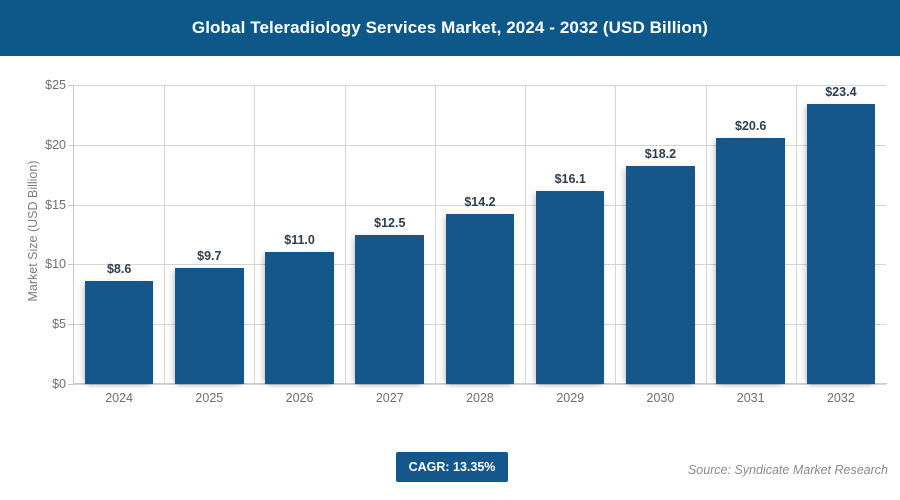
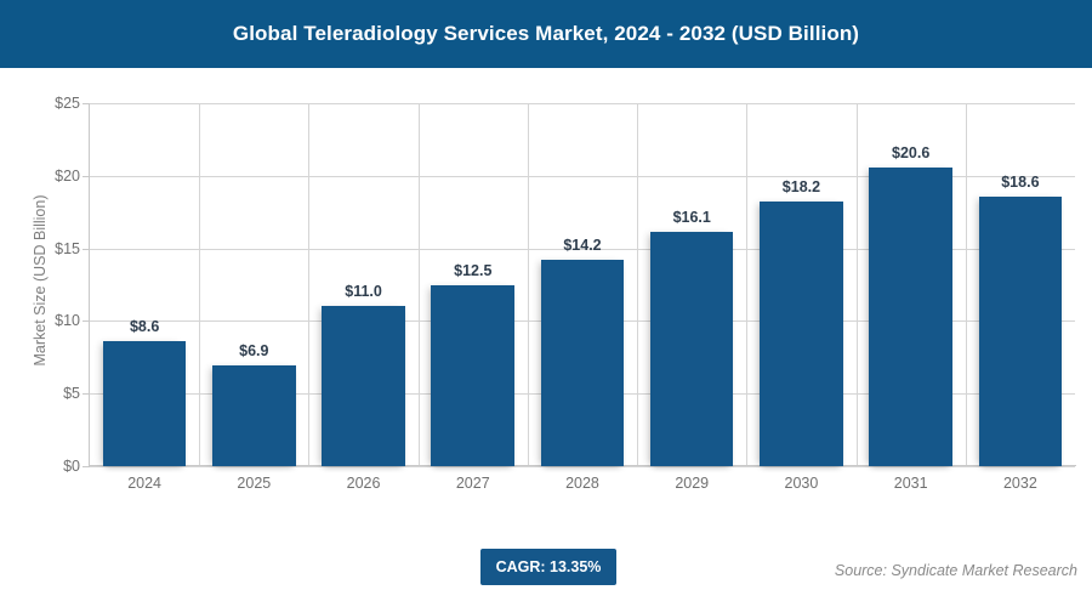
2025: $9.7 -> $6.9
2032: $23.4 -> $18.6
